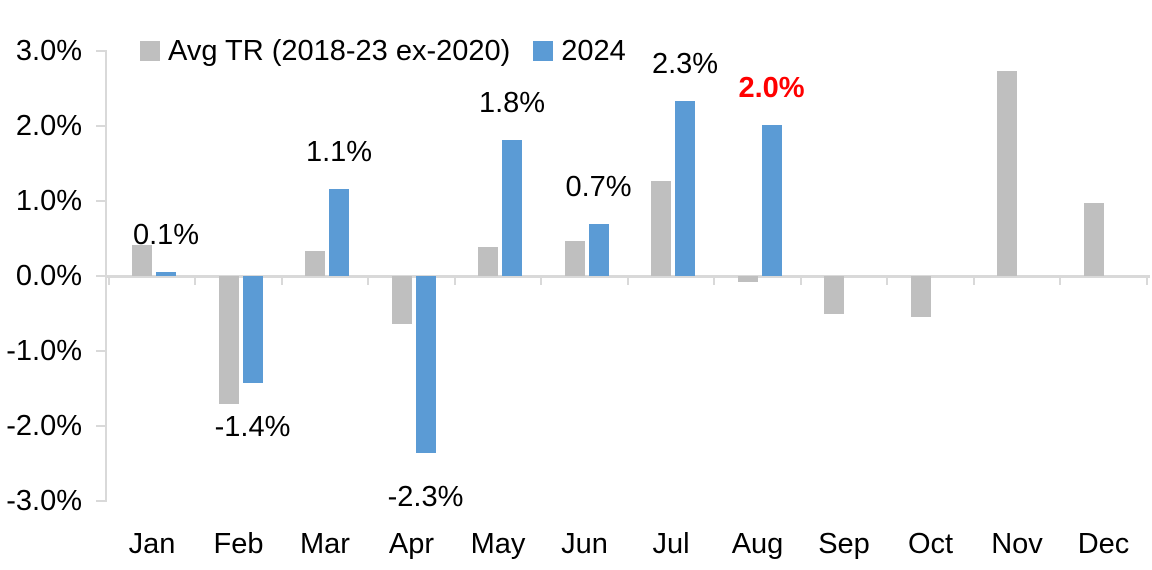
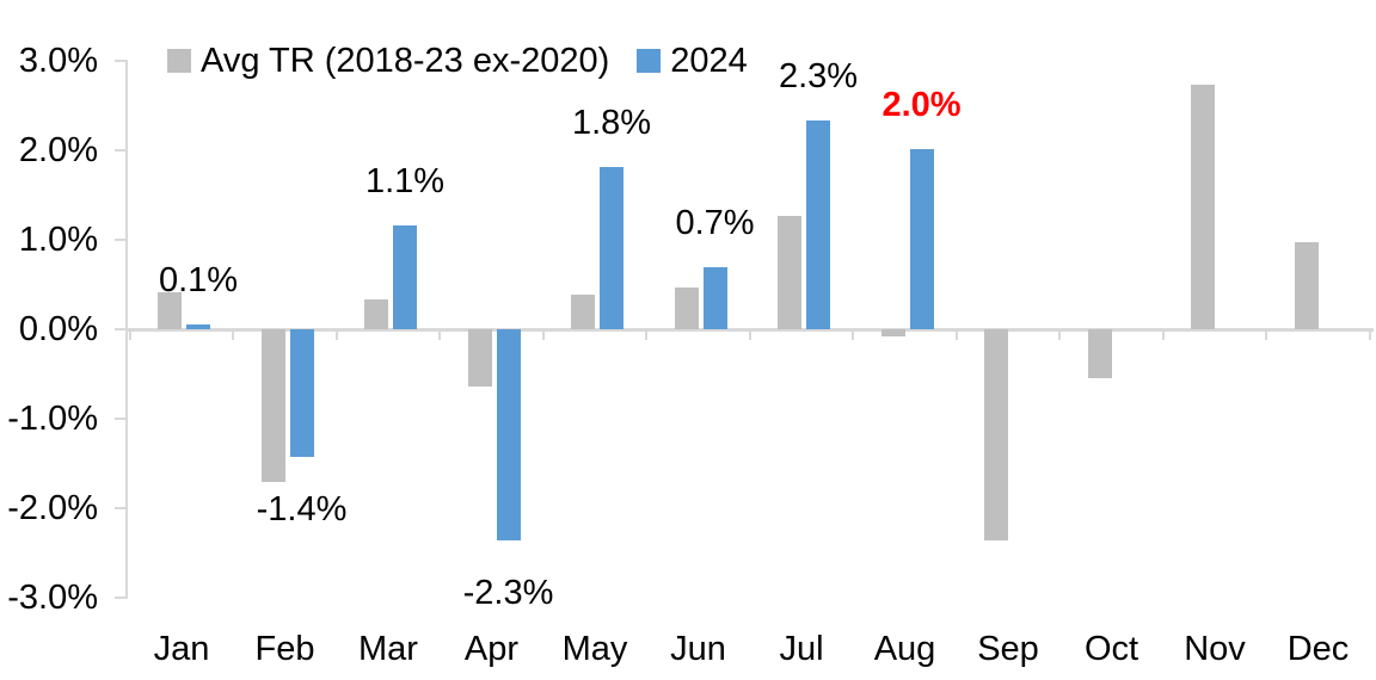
Avg TR (2018-23 ex-2020)/Sep: -0.5% -> -2.4%
